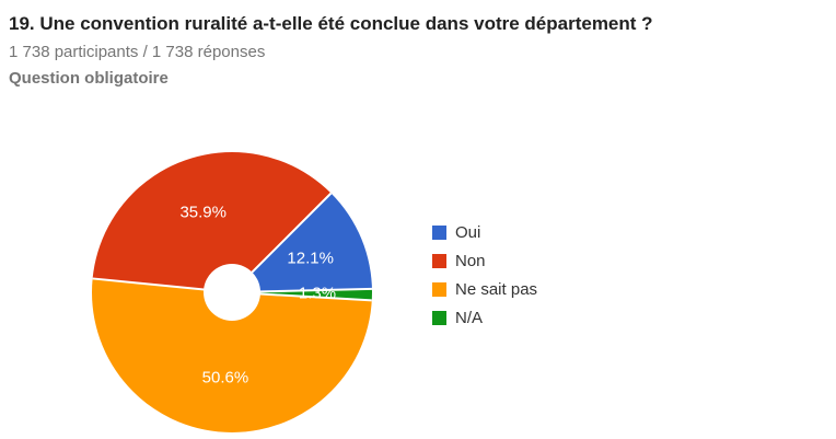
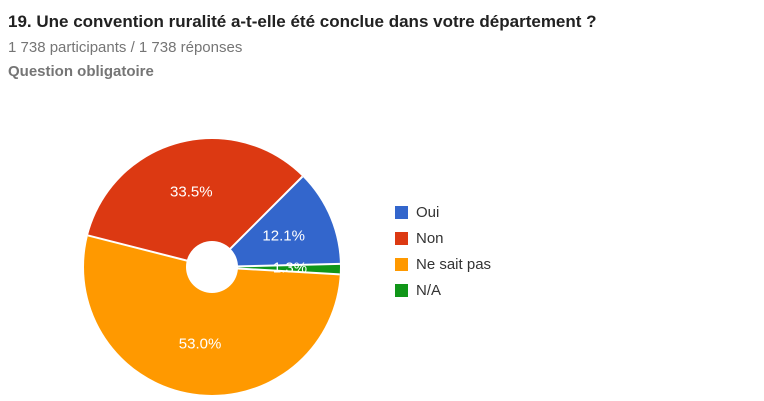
Non: 35.9% -> 33.5%
Ne sait pas: 50.6% -> 53.0%
